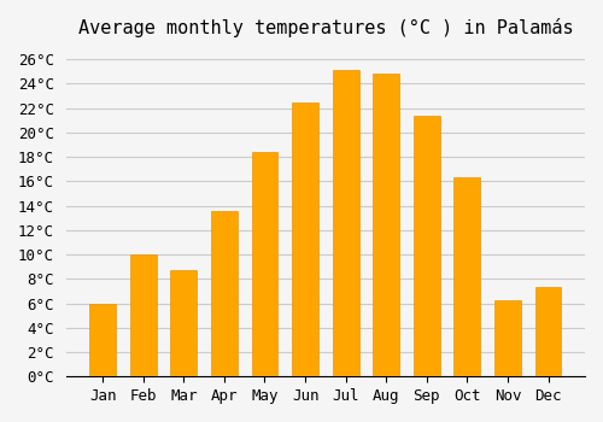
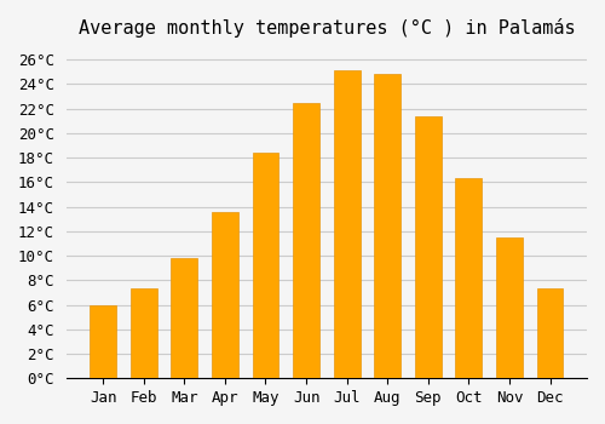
Feb: 10.0°C -> 7.3°C
Mar: 8.7°C -> 9.8°C
Nov: 6.3°C -> 11.5°C
